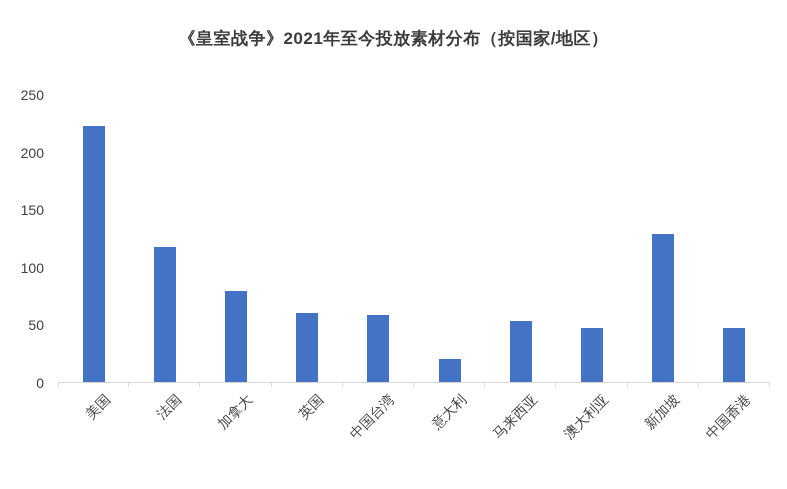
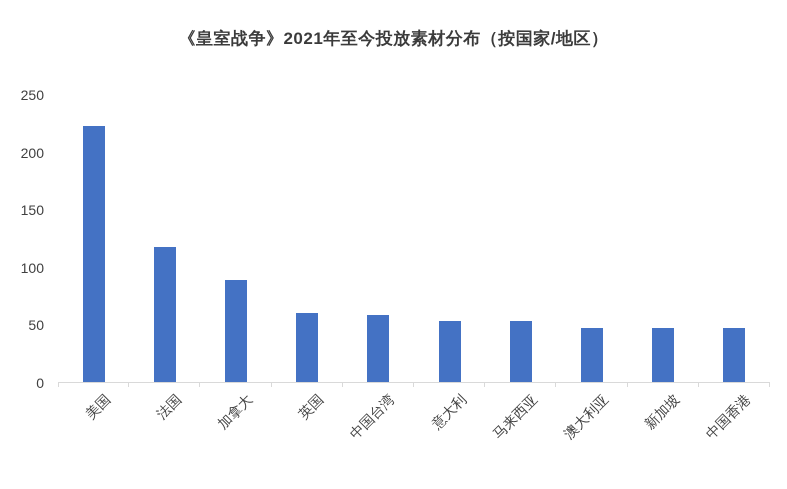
加拿大: 80 -> 89
意大利: 21 -> 54
新加坡: 129 -> 48
